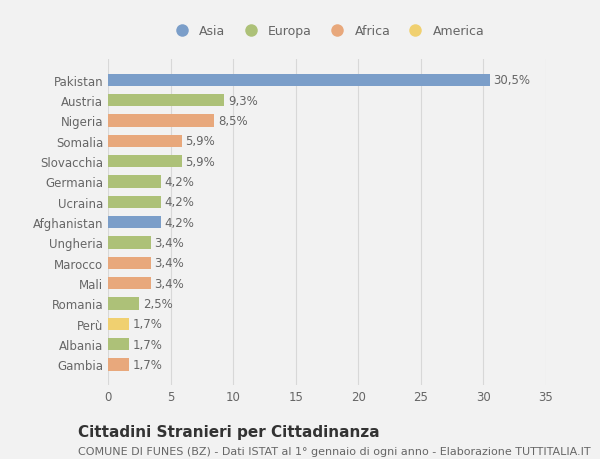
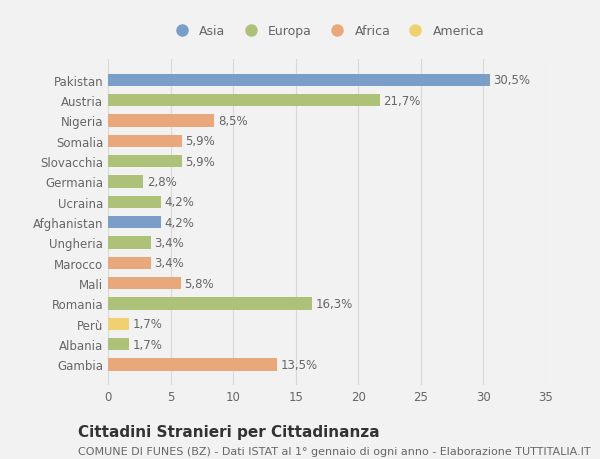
Austria: 9,3% -> 21,7%
Germania: 4,2% -> 2,8%
Mali: 3,4% -> 5,8%
Romania: 2,5% -> 16,3%
Gambia: 1,7% -> 13,5%
